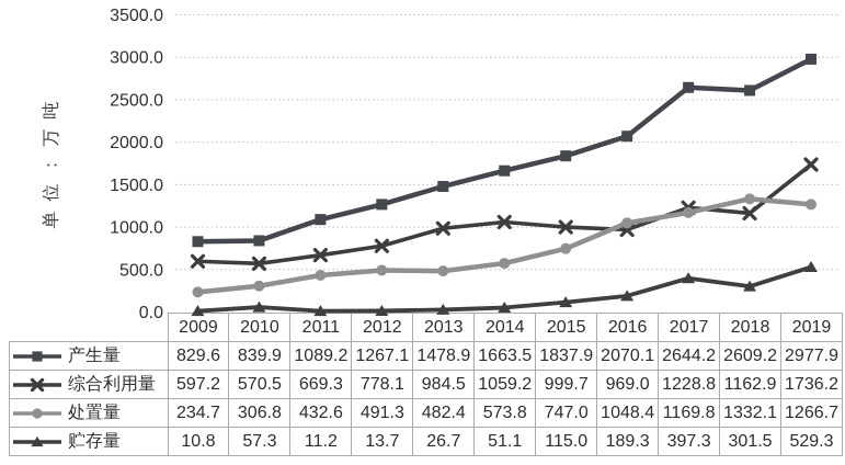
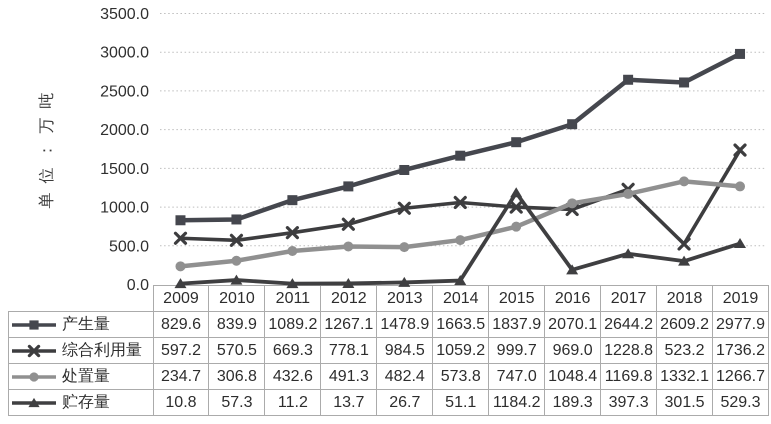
贮存量/2015: 115.0 -> 1184.2
综合利用量/2018: 1162.9 -> 523.2
